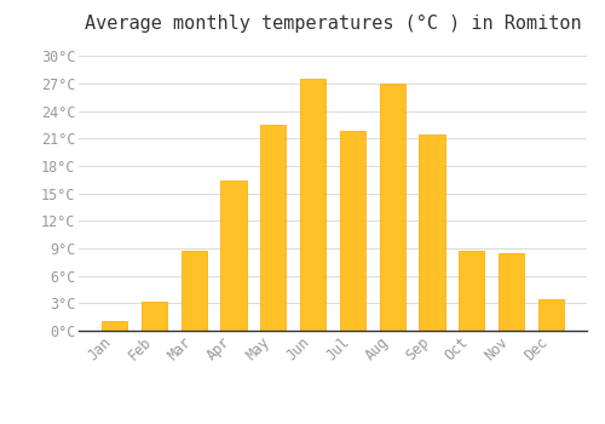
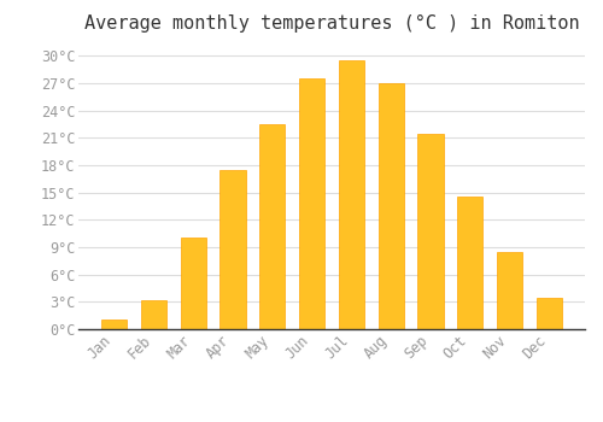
Mar: 8.8°C -> 10.0°C
Apr: 16.4°C -> 17.5°C
Jul: 21.8°C -> 29.5°C
Oct: 8.8°C -> 14.5°C
